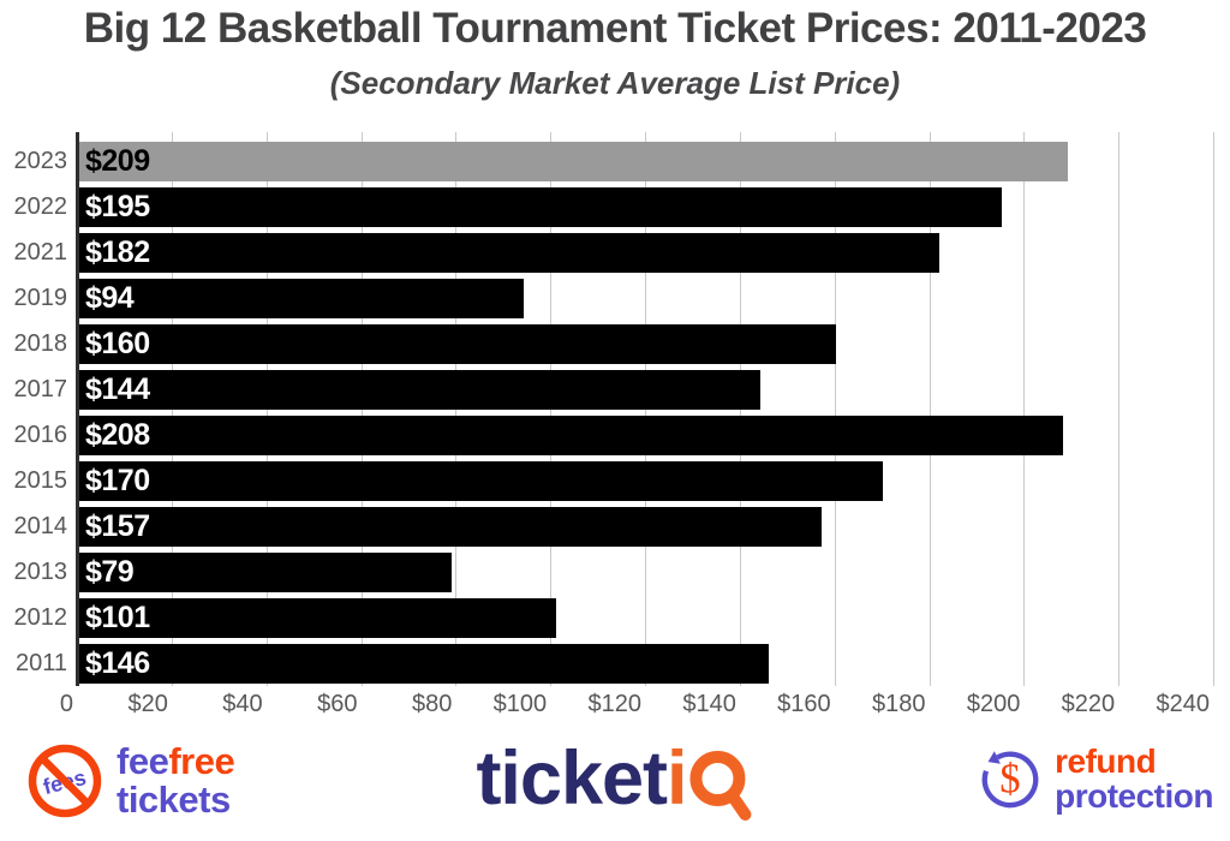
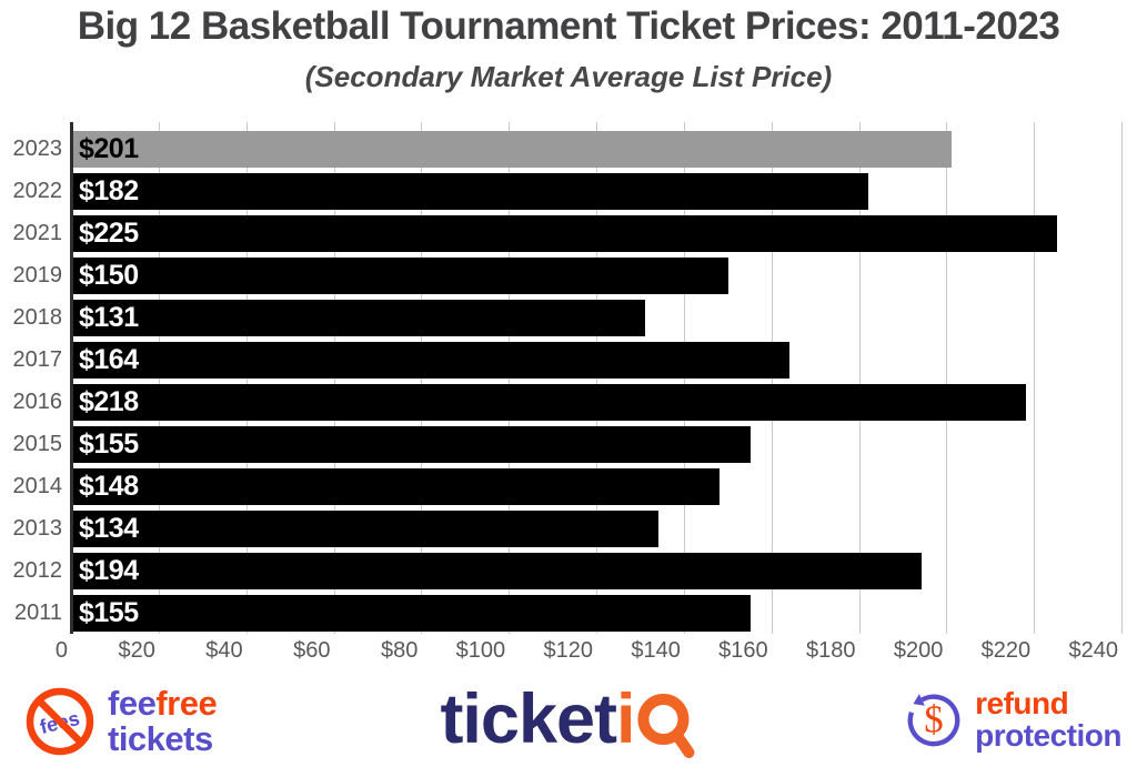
2023: $209 -> $201
2022: $195 -> $182
2021: $182 -> $225
2019: $94 -> $150
2018: $160 -> $131
2017: $144 -> $164
2016: $208 -> $218
2015: $170 -> $155
2014: $157 -> $148
2013: $79 -> $134
2012: $101 -> $194
2011: $146 -> $155
